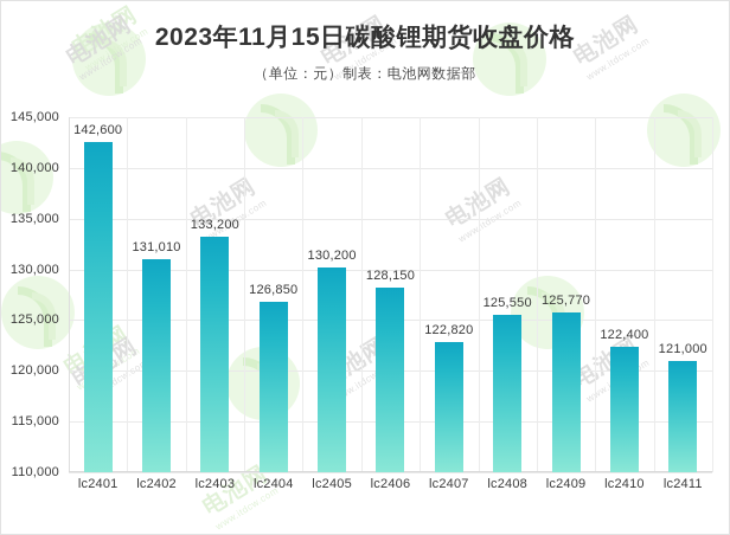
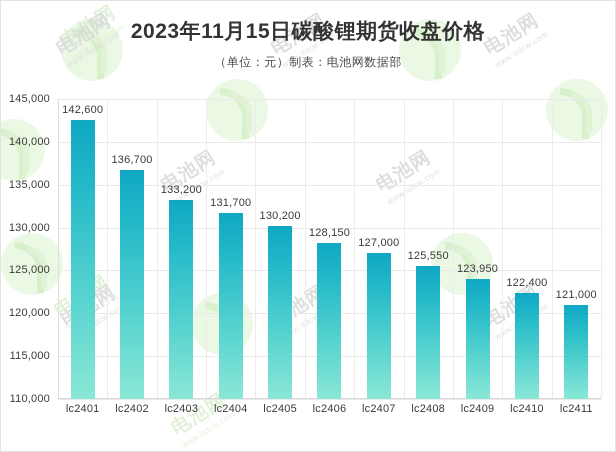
lc2402: 131,010 -> 136,700
lc2404: 126,850 -> 131,700
lc2407: 122,820 -> 127,000
lc2409: 125,770 -> 123,950
